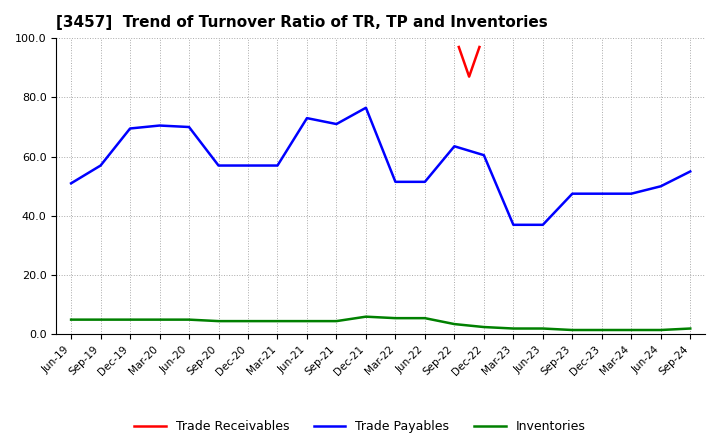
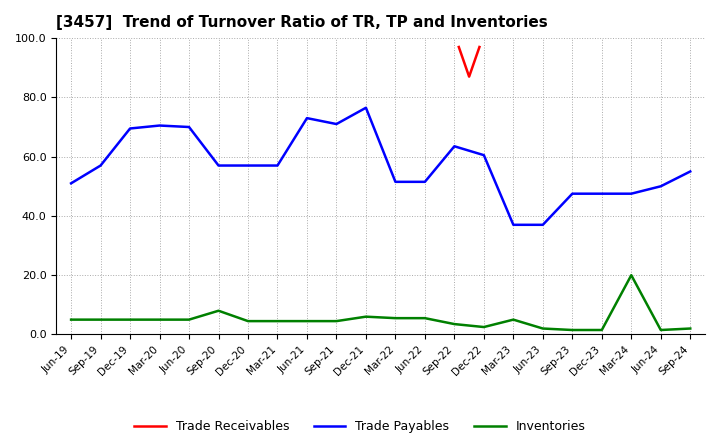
Inventories/Sep-20: 4.5 -> 8.0
Inventories/Mar-23: 2.0 -> 5.0
Inventories/Mar-24: 1.5 -> 20.0
